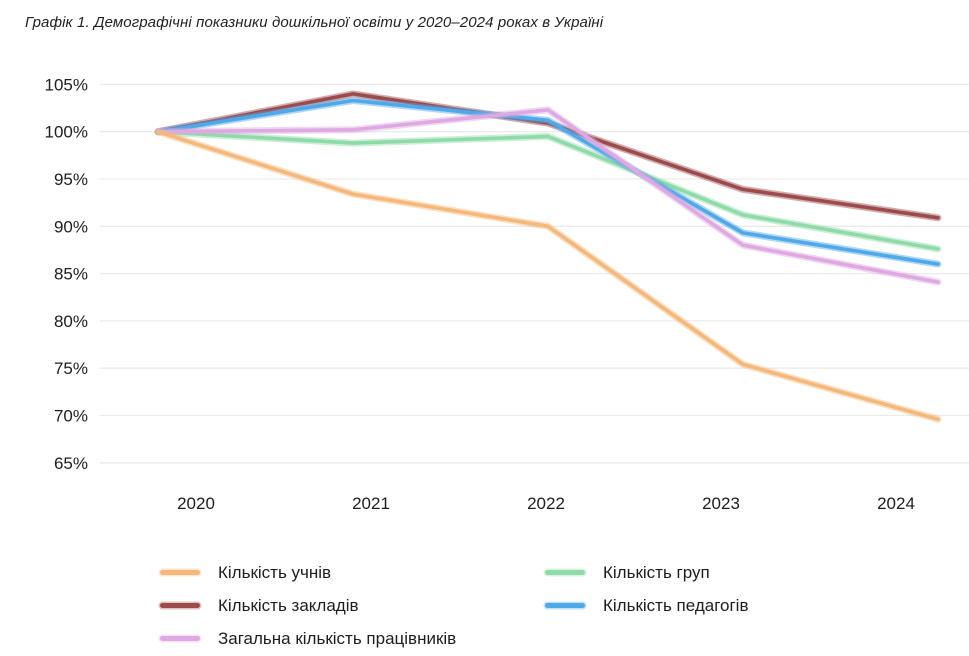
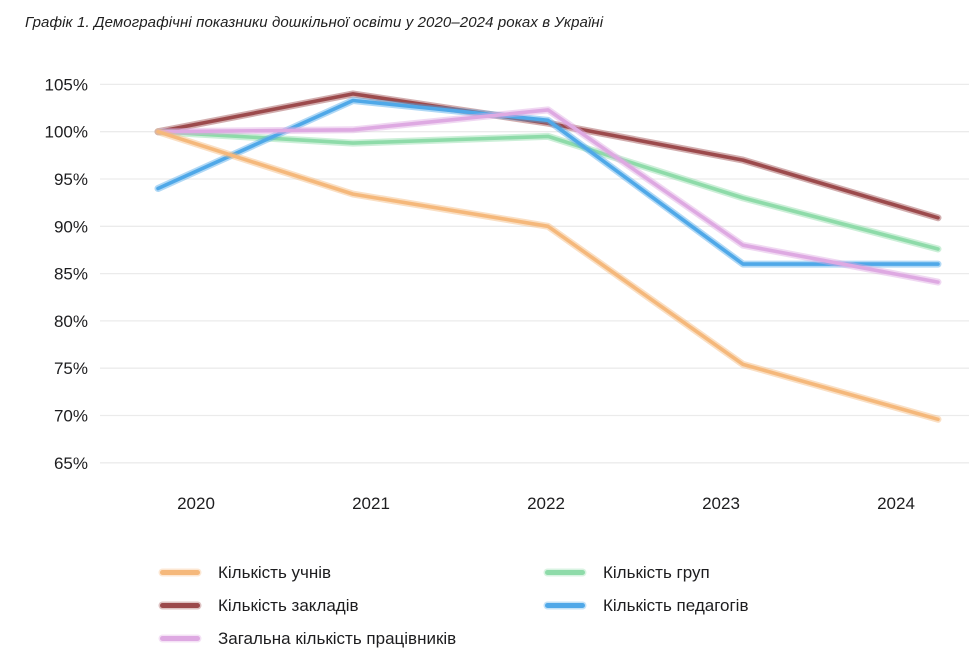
Кількість педагогів/2020: 100% -> 94%
Кількість закладів/2023: 94% -> 97%
Кількість груп/2023: 91% -> 93%
Кількість педагогів/2023: 89% -> 86%
